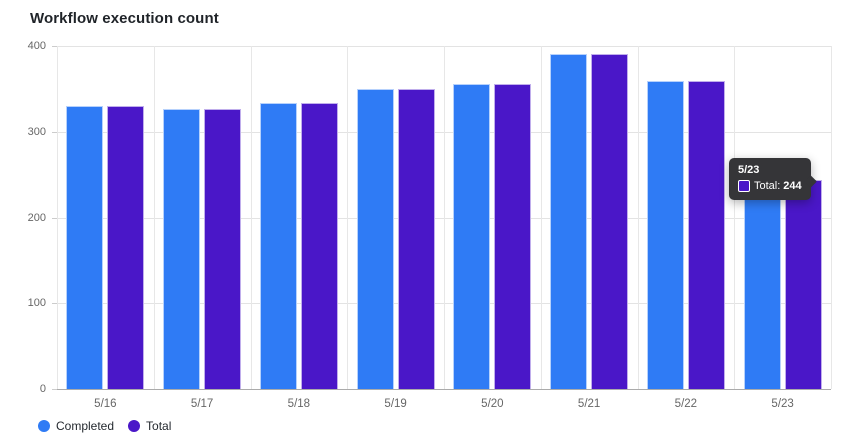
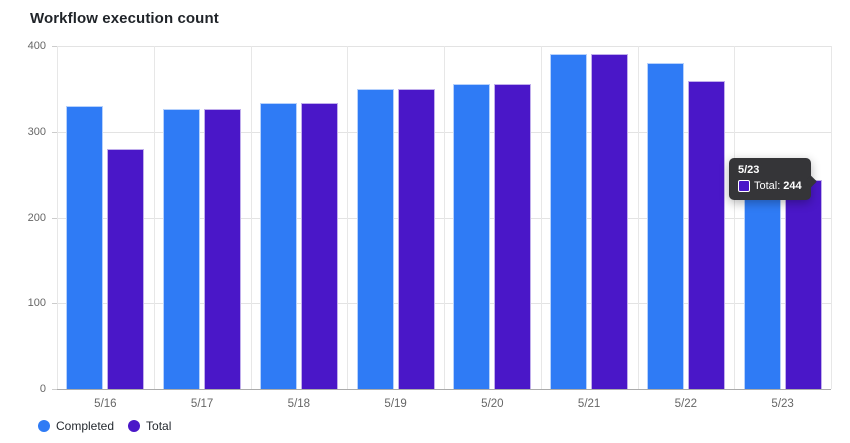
Total/5/16: 330 -> 280
Completed/5/22: 360 -> 380
